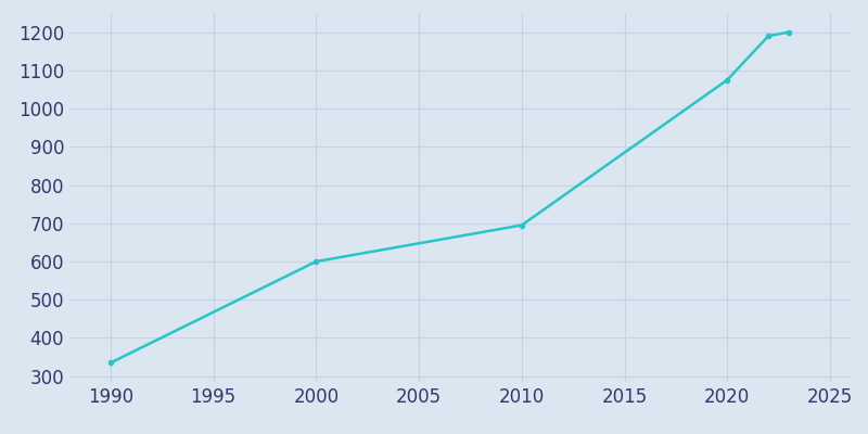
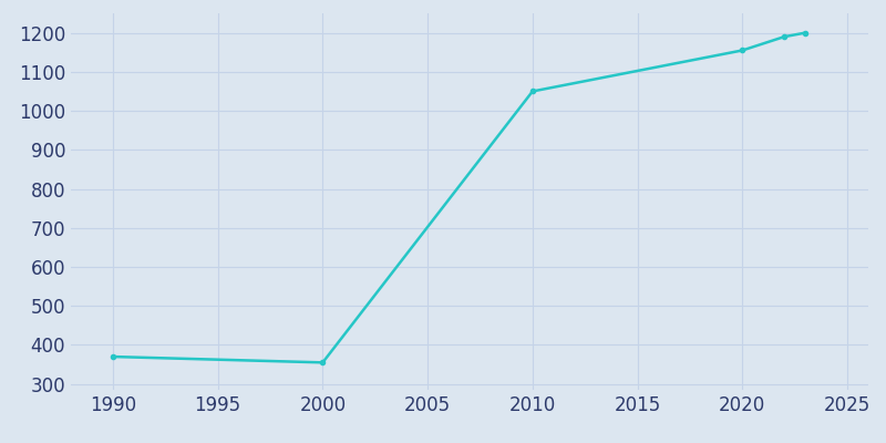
1990: 335 -> 370
2000: 600 -> 355
2010: 695 -> 1050
2020: 1075 -> 1155
